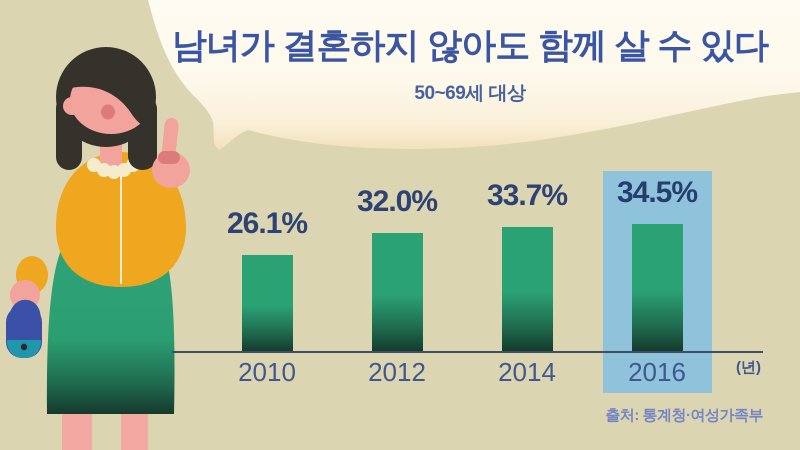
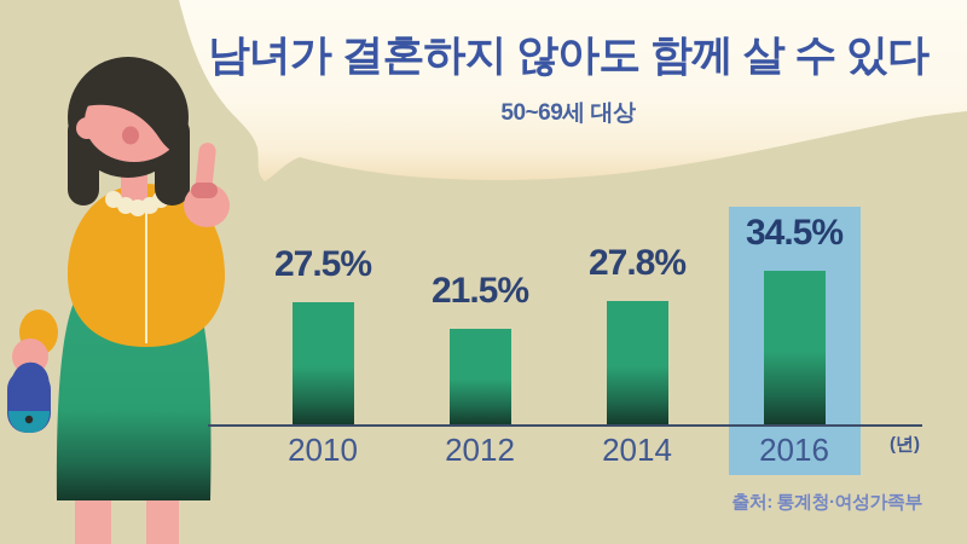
2010: 26.1% -> 27.5%
2012: 32.0% -> 21.5%
2014: 33.7% -> 27.8%
